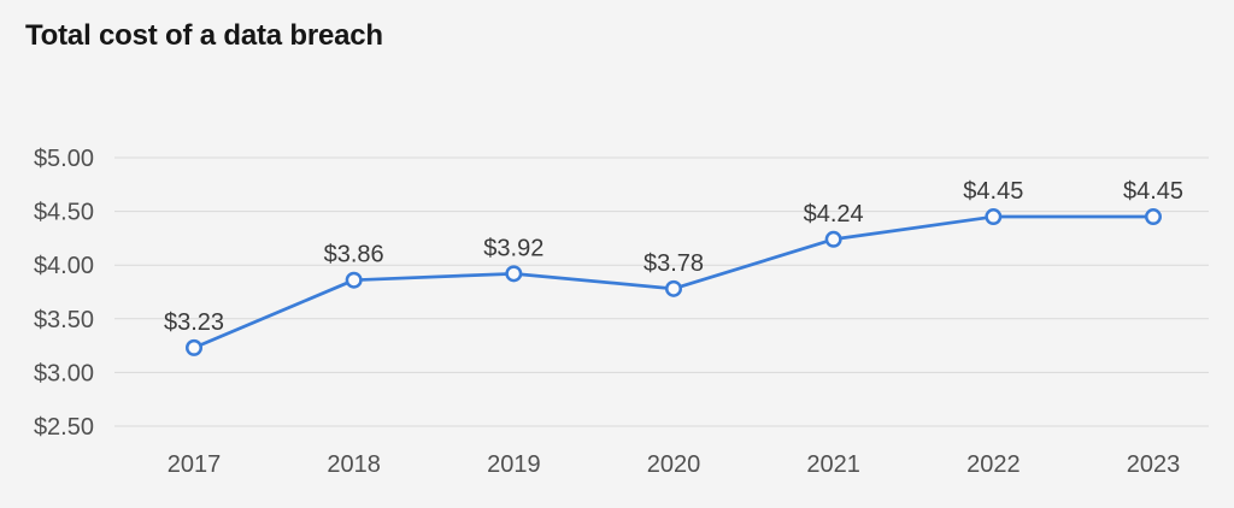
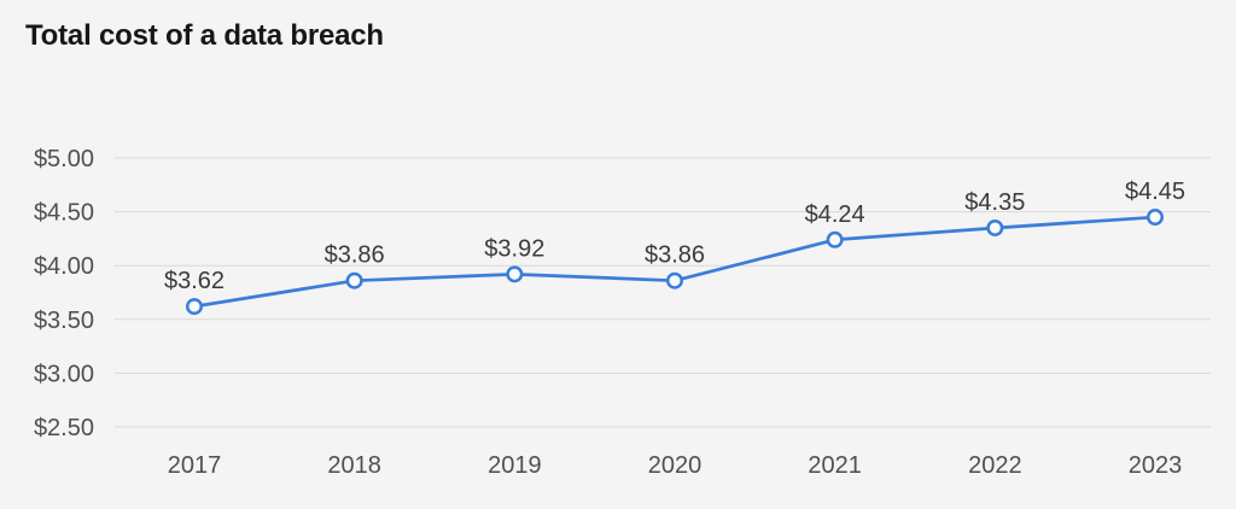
2017: $3.23 -> $3.62
2020: $3.78 -> $3.86
2022: $4.45 -> $4.35
